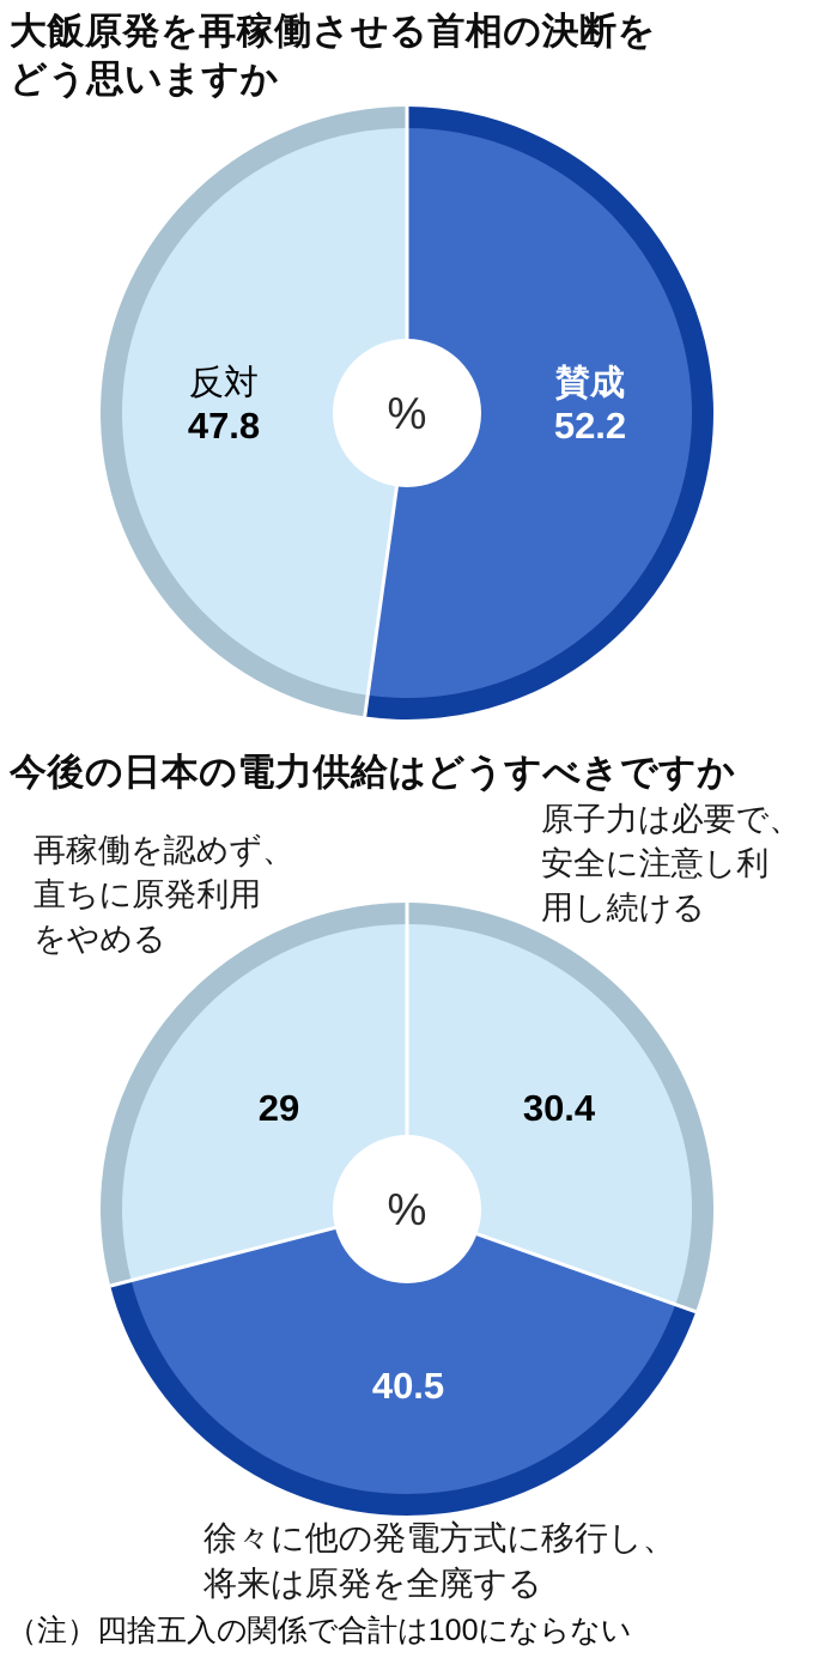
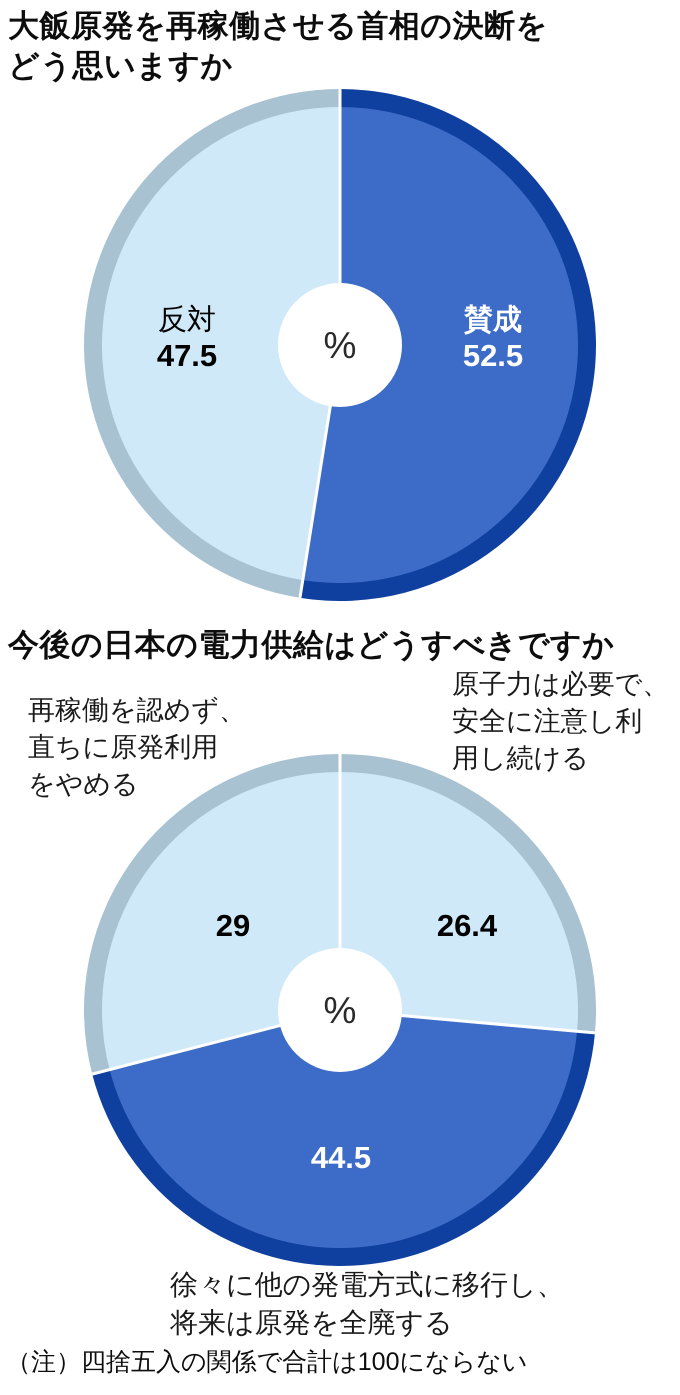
大飯原発を再稼働させる首相の決断を どう思いますか/賛成: 52.2 -> 52.5
大飯原発を再稼働させる首相の決断を どう思いますか/反対: 47.8 -> 47.5
今後の日本の電力供給はどうすべきですか/原子力は必要で、安全に注意し利用し続ける: 30.4 -> 26.4
今後の日本の電力供給はどうすべきですか/徐々に他の発電方式に移行し、将来は原発を全廃する: 40.5 -> 44.5
